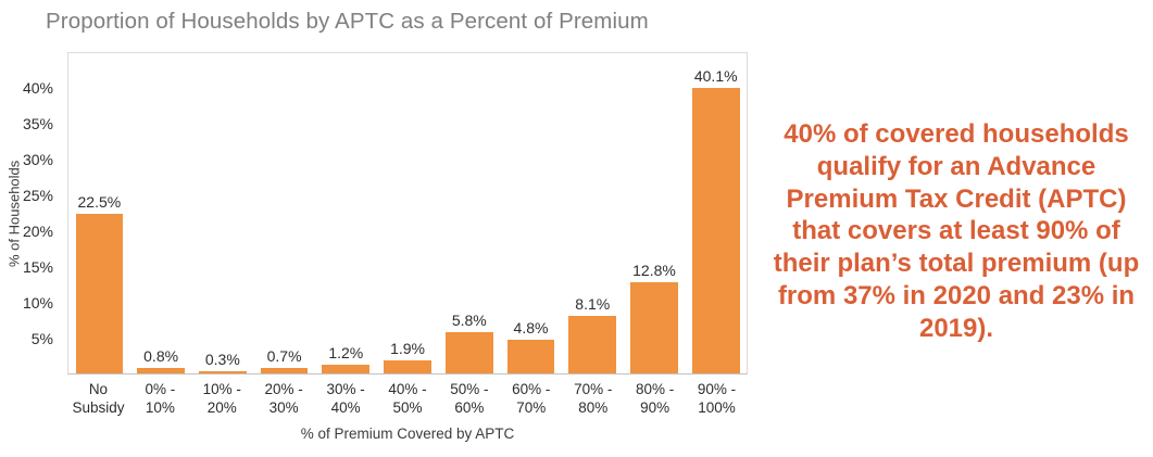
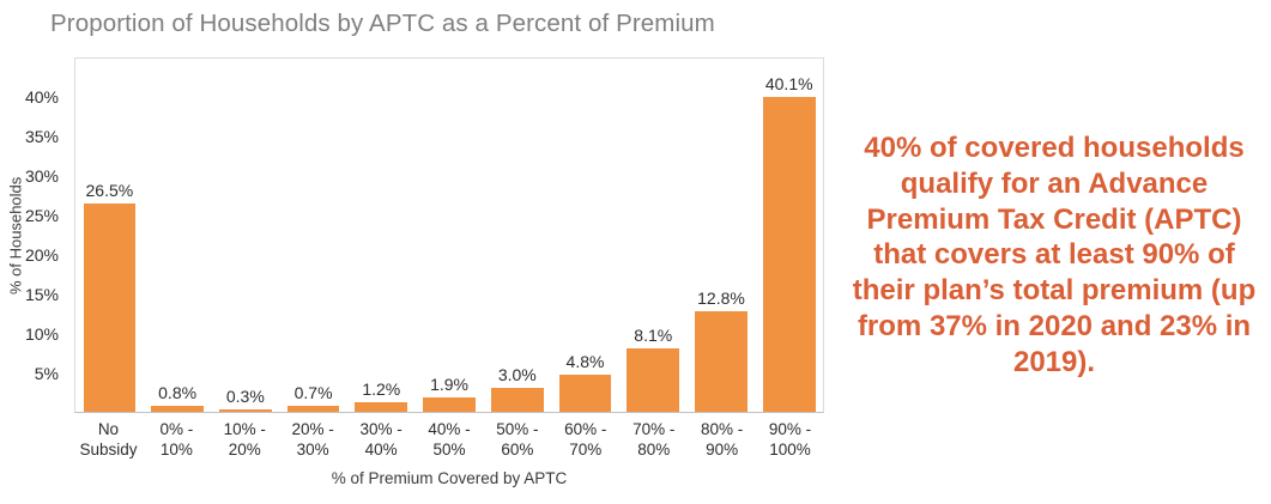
No Subsidy: 22.5% -> 26.5%
50% - 60%: 5.8% -> 3.0%
